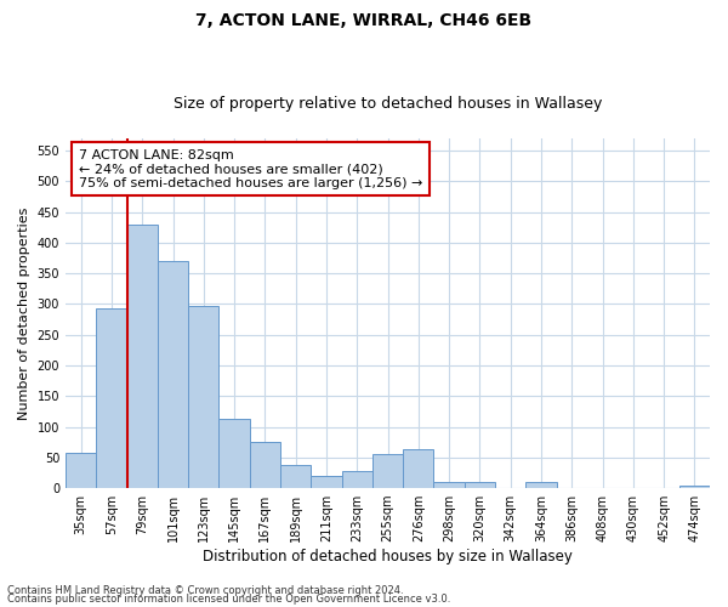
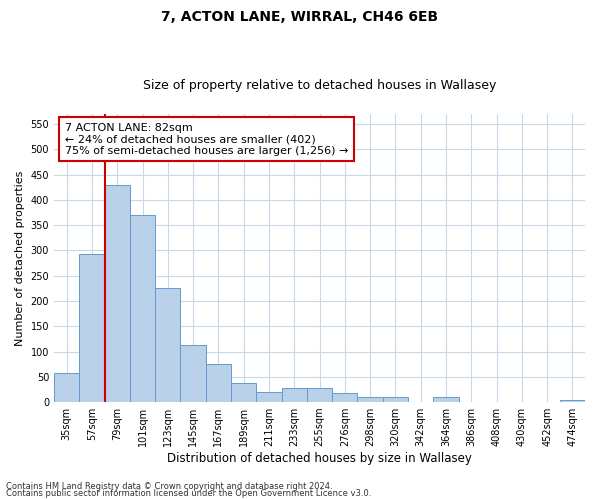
123sqm: 296 -> 225
255sqm: 56 -> 28
276sqm: 64 -> 17
